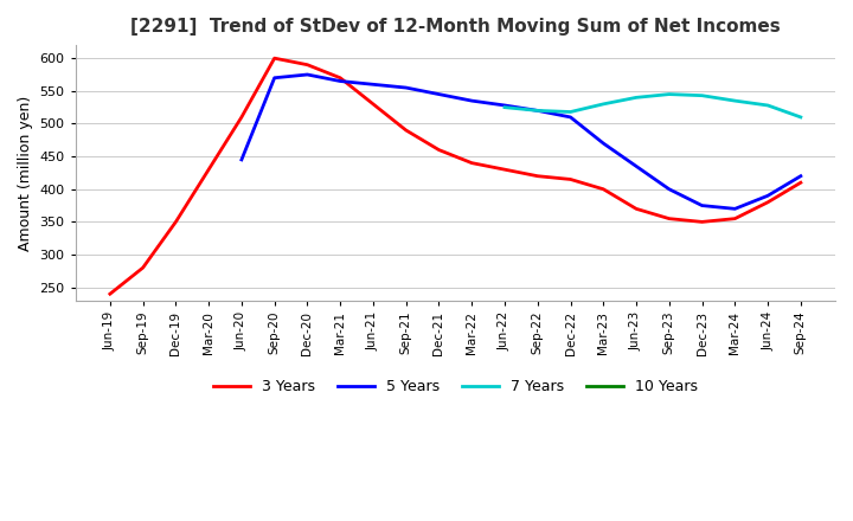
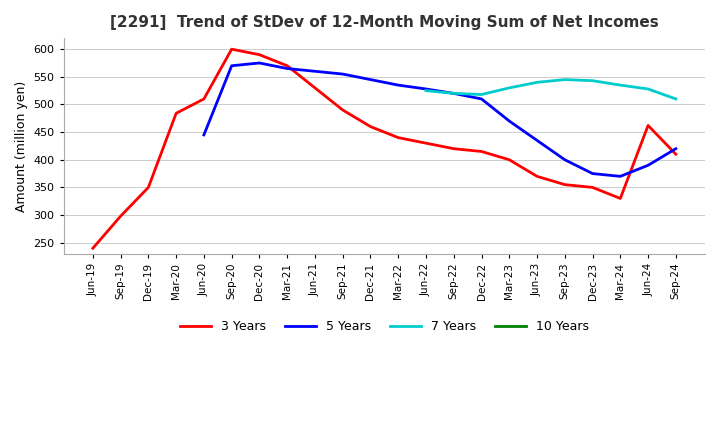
3 Years/Sep-19: 280 -> 298
3 Years/Mar-20: 430 -> 484
3 Years/Mar-24: 355 -> 330
3 Years/Jun-24: 380 -> 462
